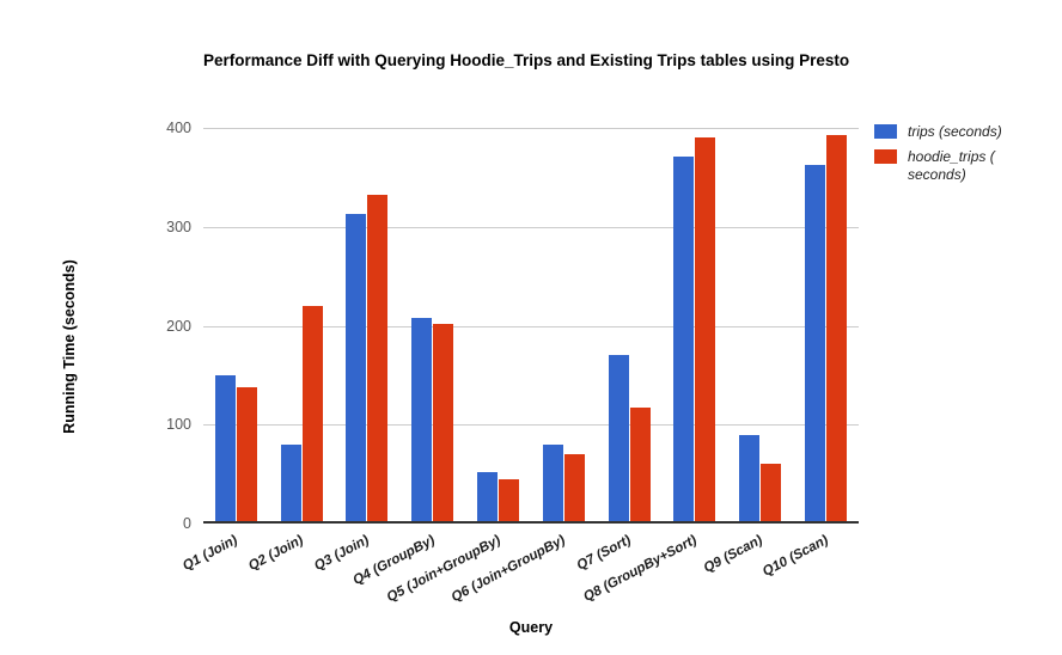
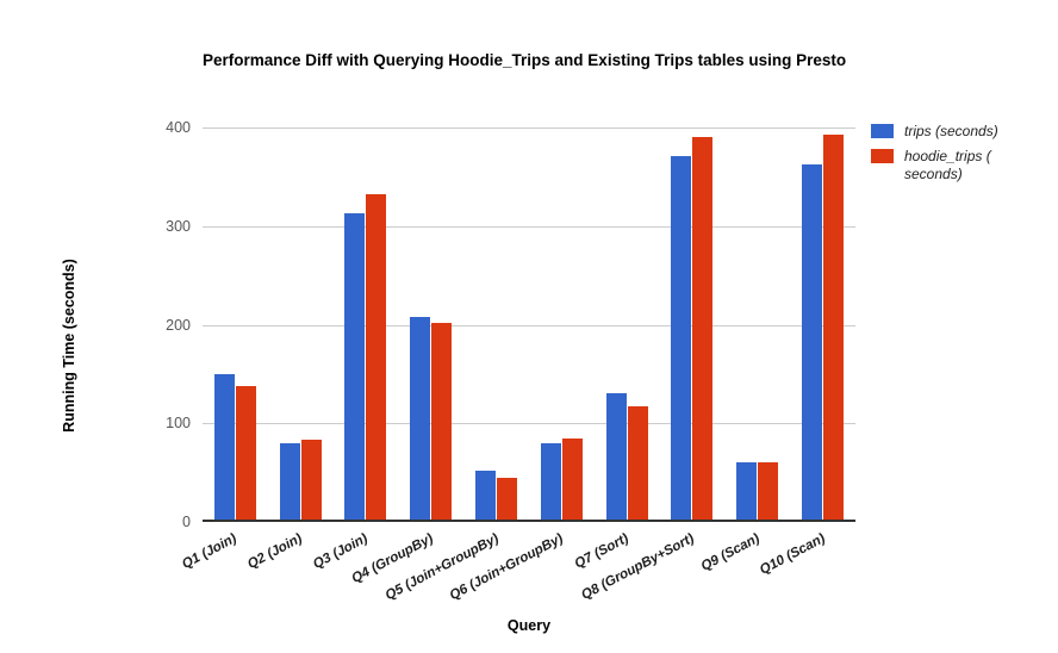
hoodie_trips ( seconds)/Q2 (Join): 220 -> 80
hoodie_trips ( seconds)/Q6 (Join+GroupBy): 70 -> 80
trips (seconds)/Q7 (Sort): 170 -> 130
trips (seconds)/Q9 (Scan): 90 -> 60
